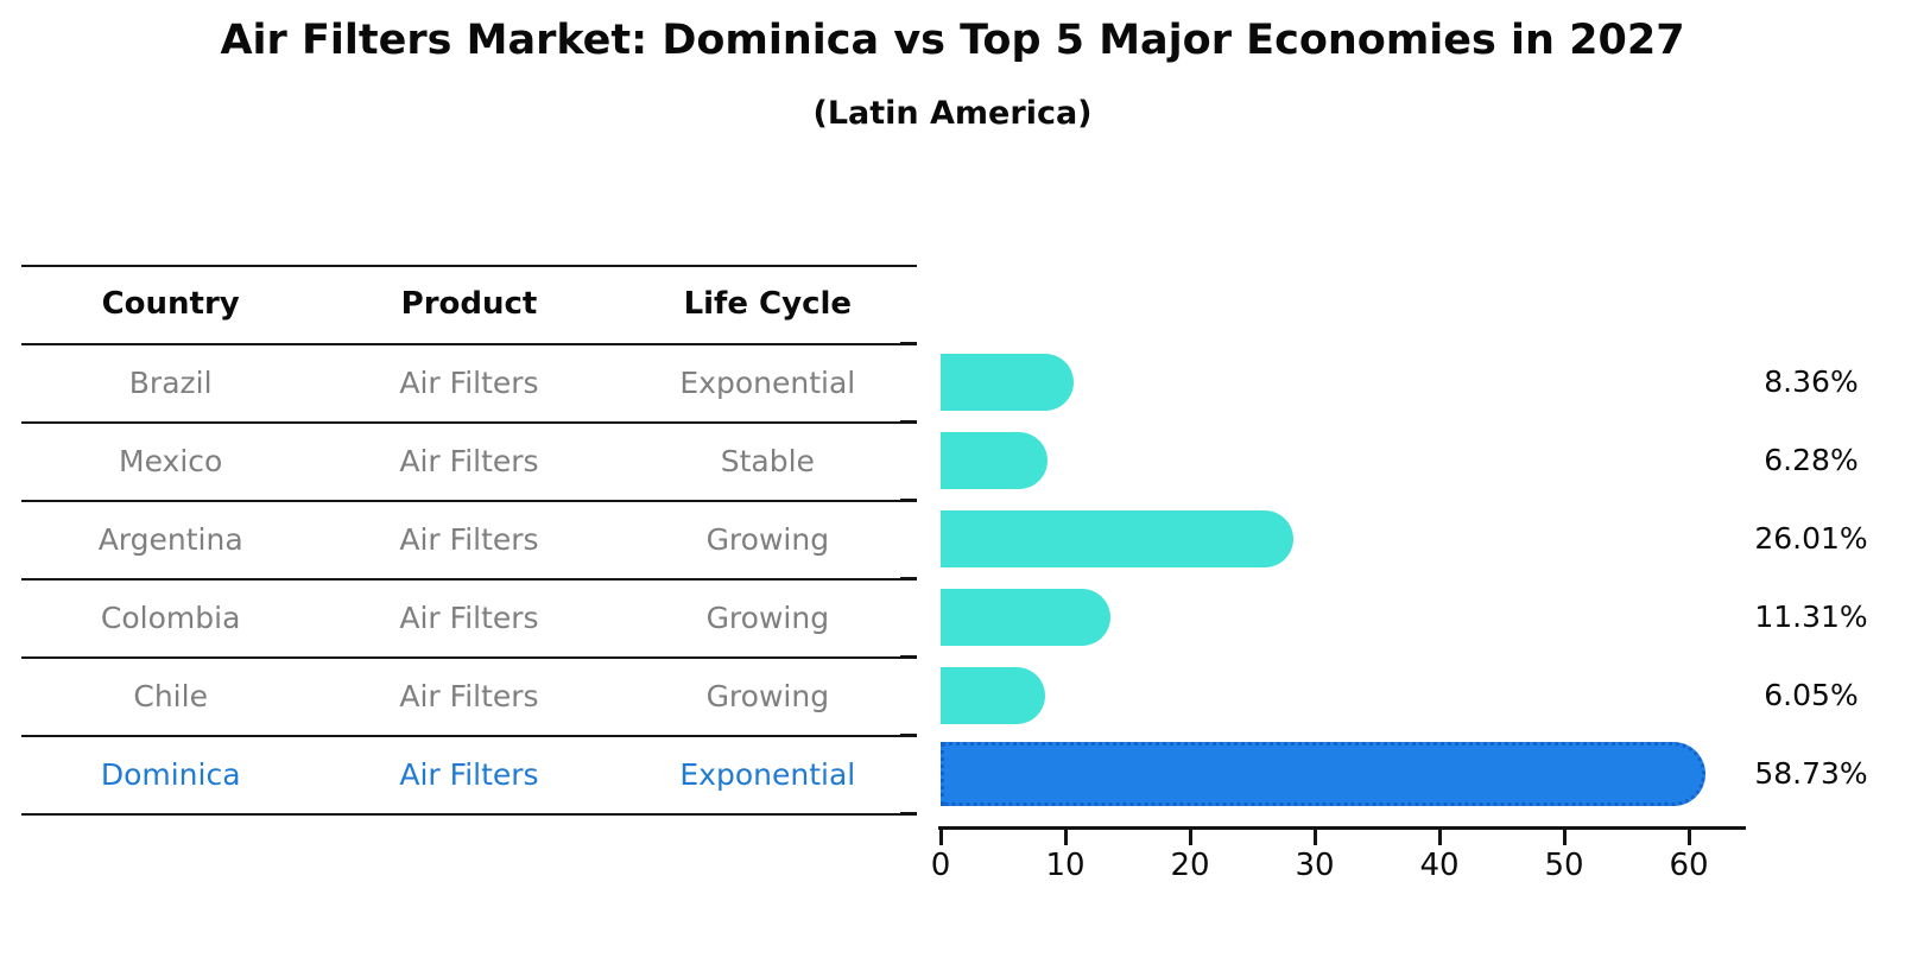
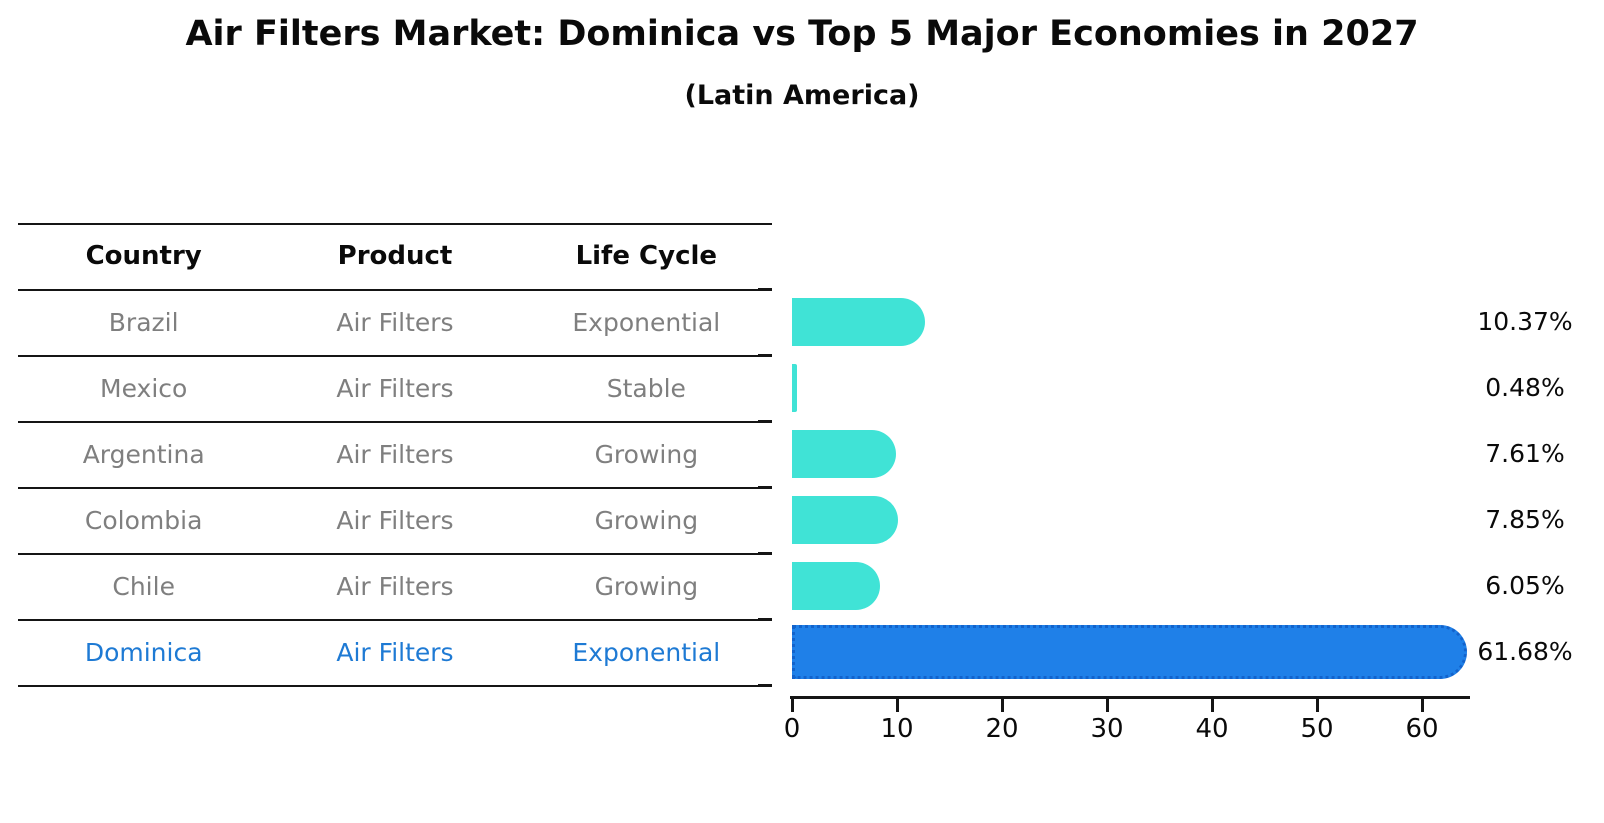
Brazil: 8.36% -> 10.37%
Mexico: 6.28% -> 0.48%
Argentina: 26.01% -> 7.61%
Colombia: 11.31% -> 7.85%
Dominica: 58.73% -> 61.68%
